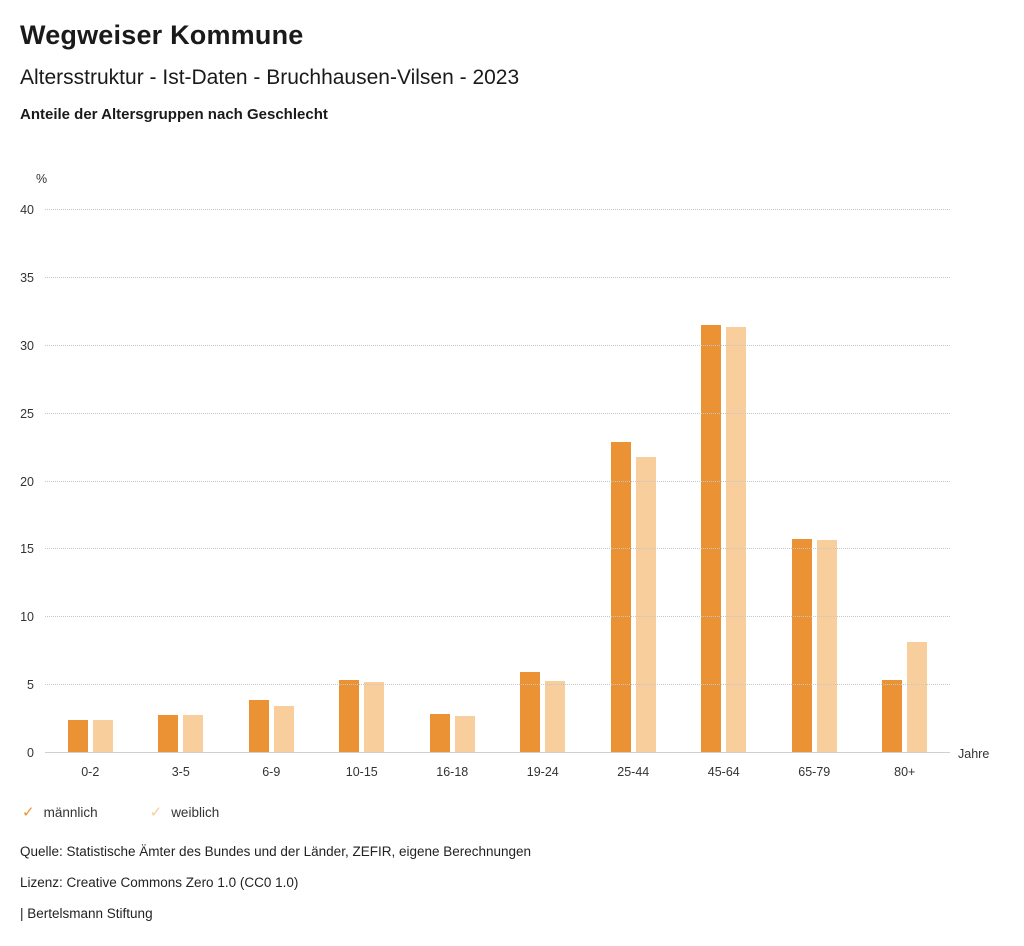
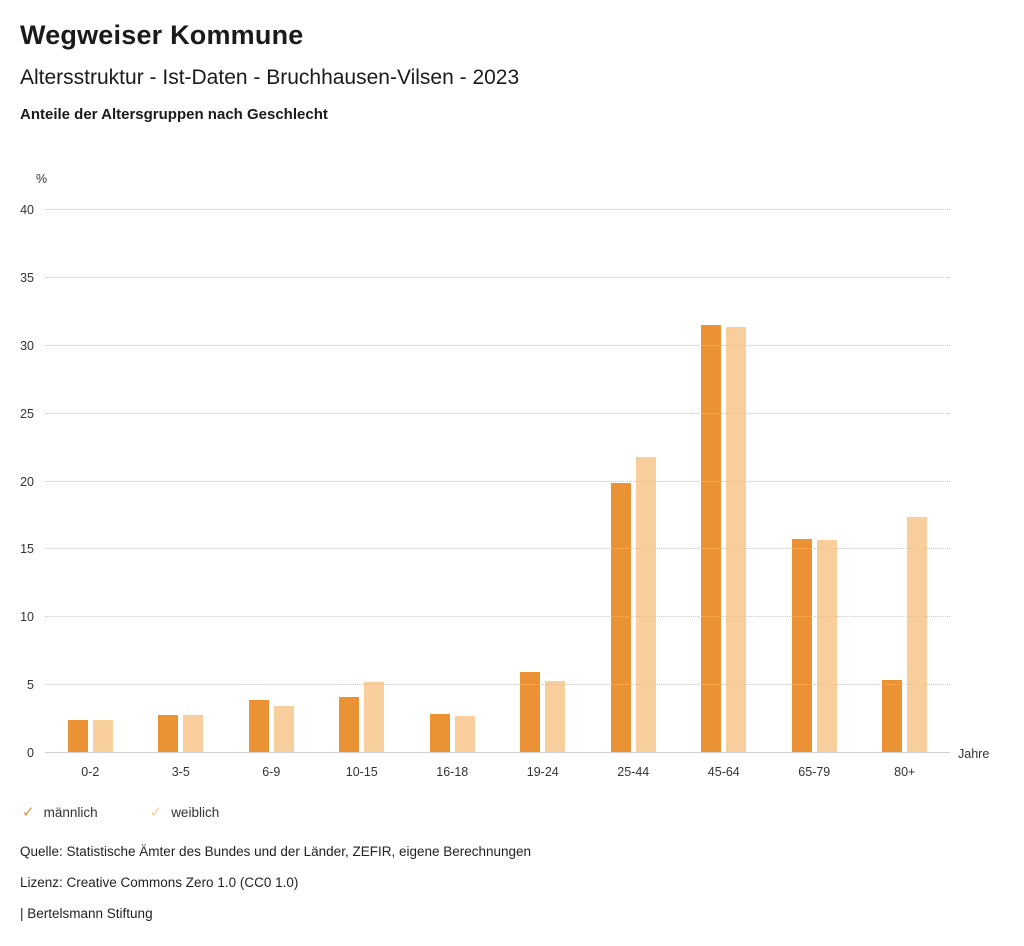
männlich/10-15: 5.4 -> 4.1
männlich/25-44: 22.9 -> 19.9
weiblich/80+: 8.2 -> 17.4
